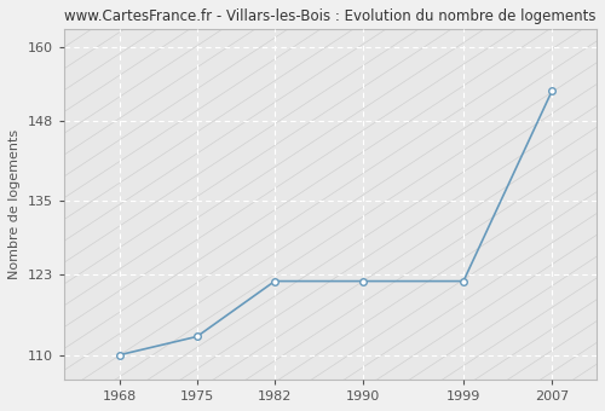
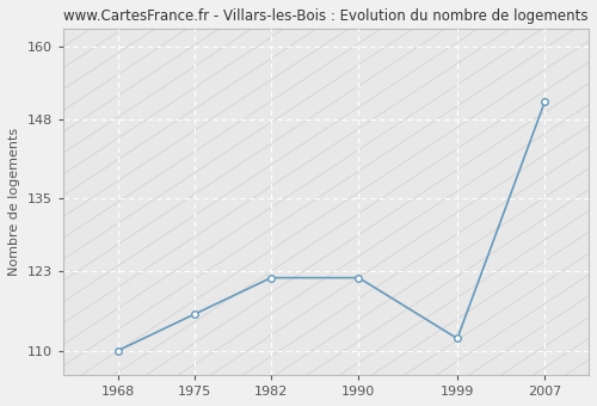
1975: 113 -> 116
1999: 122 -> 112
2007: 153 -> 151
